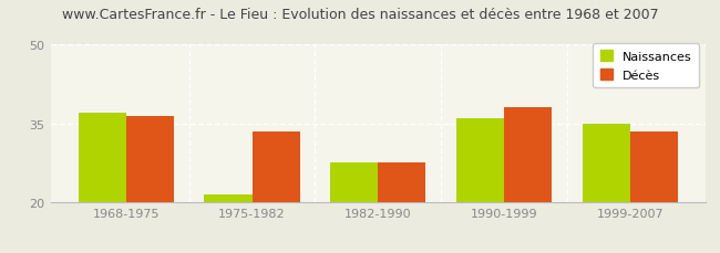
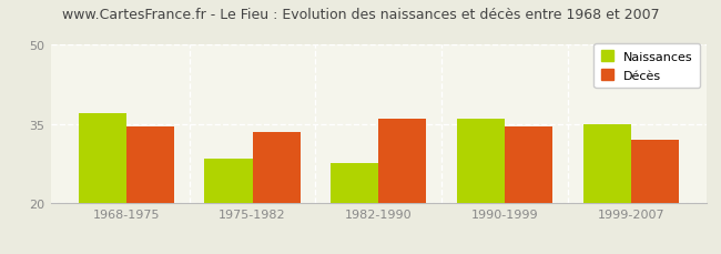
Décès/1968-1975: 36.5 -> 34.5
Naissances/1975-1982: 21.5 -> 28.5
Décès/1982-1990: 27.5 -> 36.0
Décès/1990-1999: 38.0 -> 34.5
Décès/1999-2007: 33.5 -> 32.0
